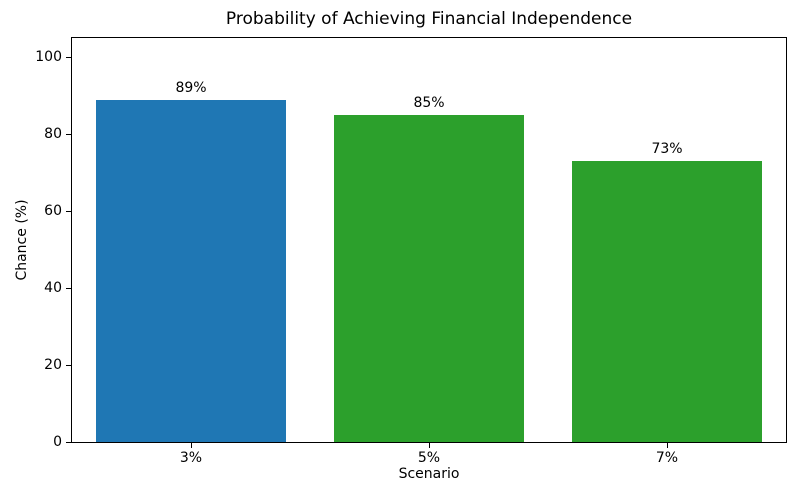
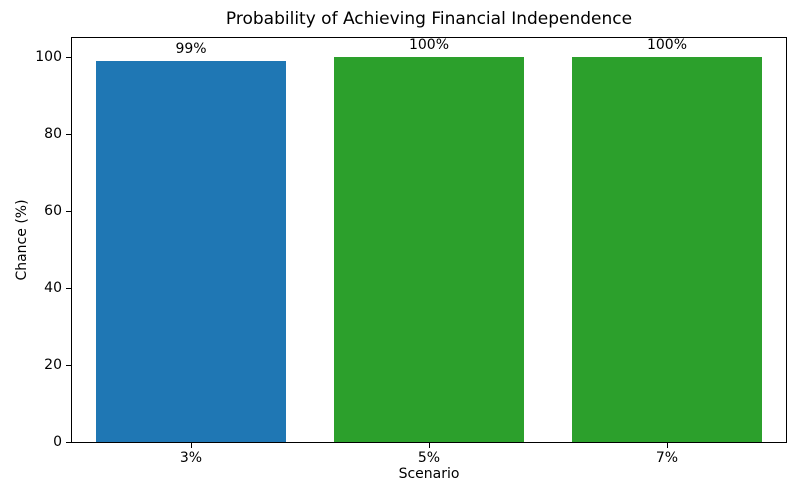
3%: 89% -> 99%
5%: 85% -> 100%
7%: 73% -> 100%
